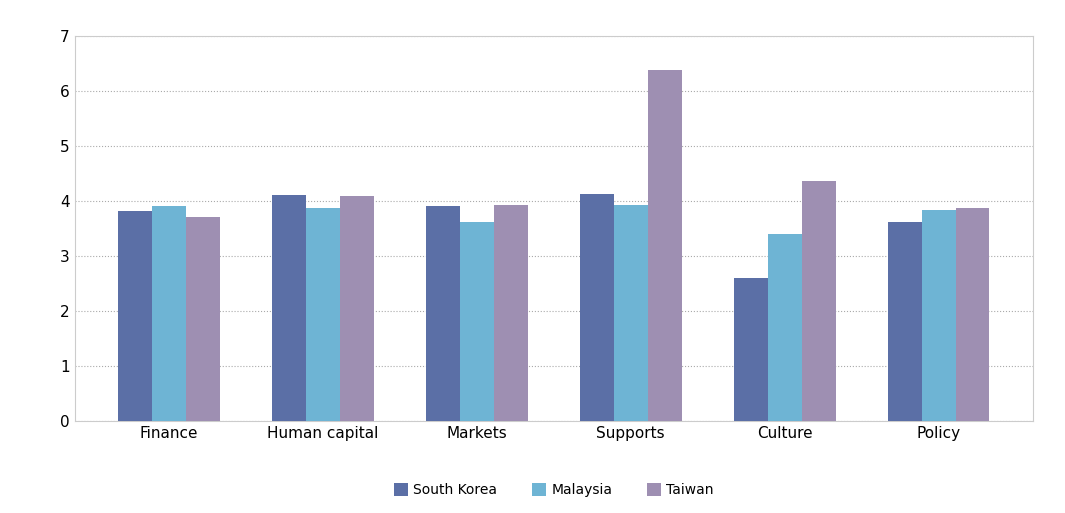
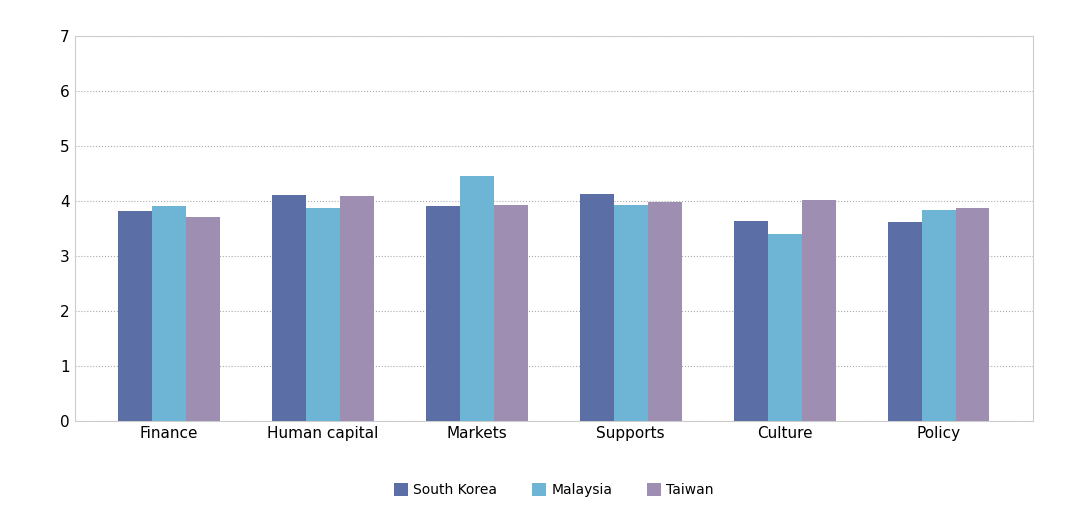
Malaysia/Markets: 3.62 -> 4.45
Taiwan/Supports: 6.38 -> 3.98
South Korea/Culture: 2.60 -> 3.63
Taiwan/Culture: 4.36 -> 4.02
